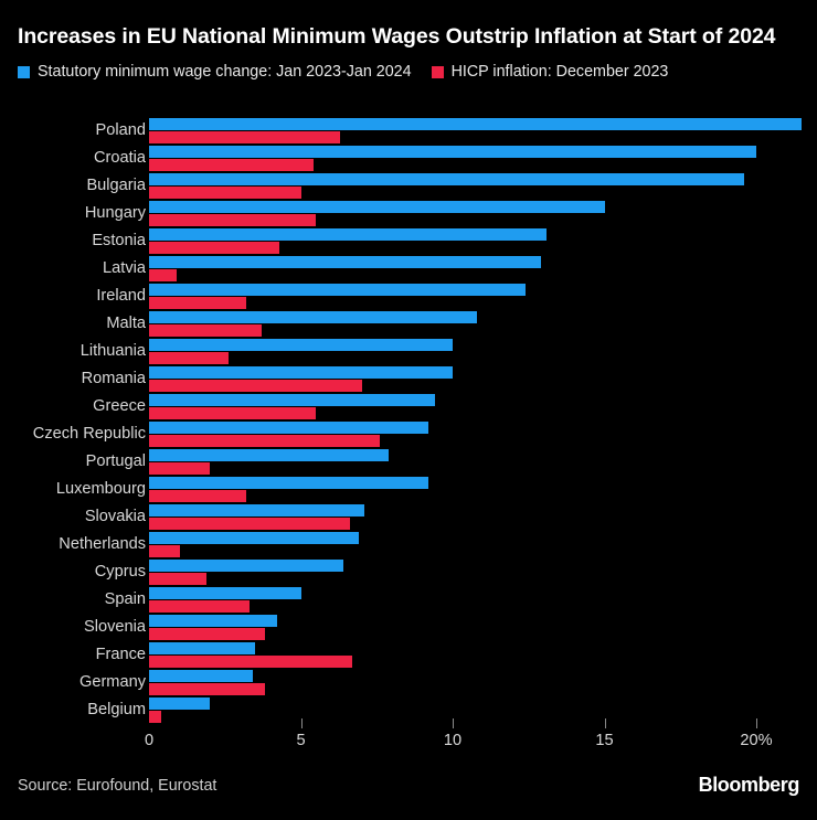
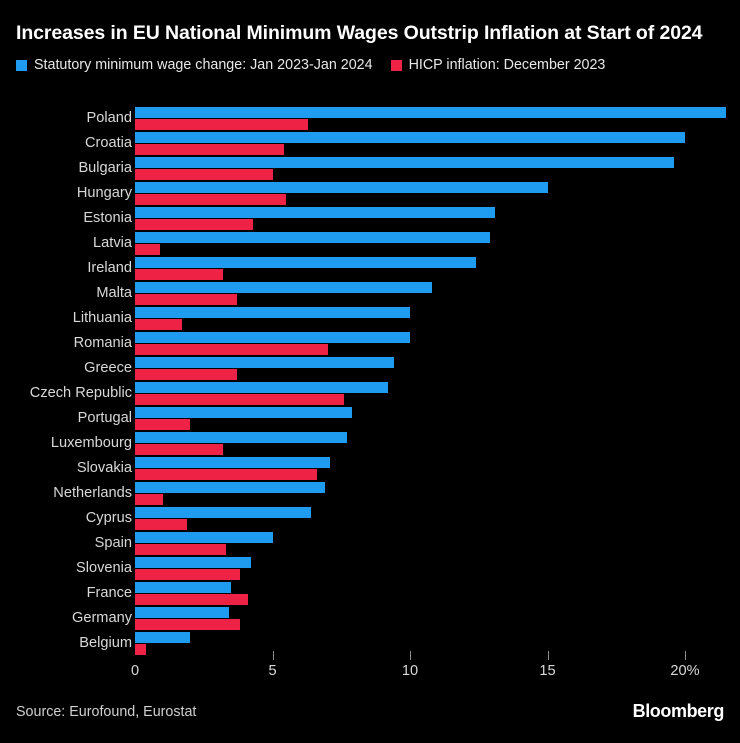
HICP inflation: December 2023/Lithuania: 2.6% -> 1.7%
HICP inflation: December 2023/Greece: 5.5% -> 3.7%
Statutory minimum wage change: Jan 2023-Jan 2024/Luxembourg: 9.2% -> 7.7%
HICP inflation: December 2023/France: 6.7% -> 4.1%
